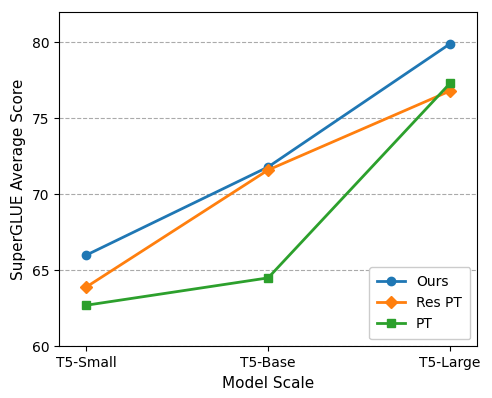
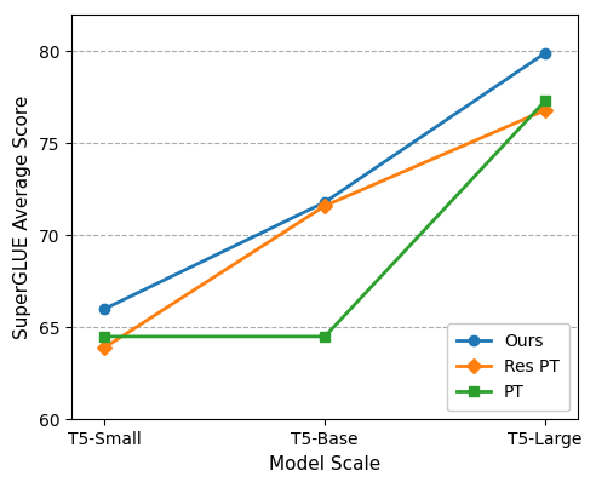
PT/T5-Small: 62.7 -> 64.5
